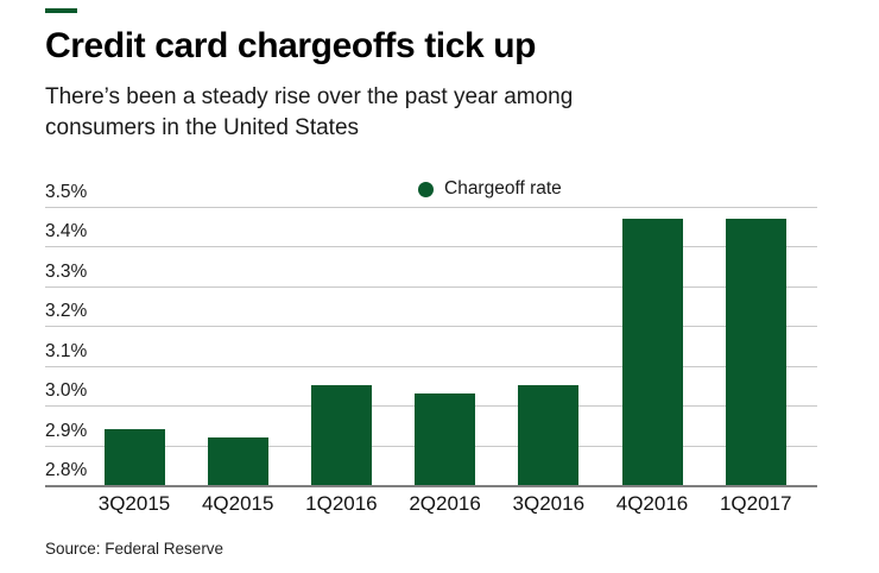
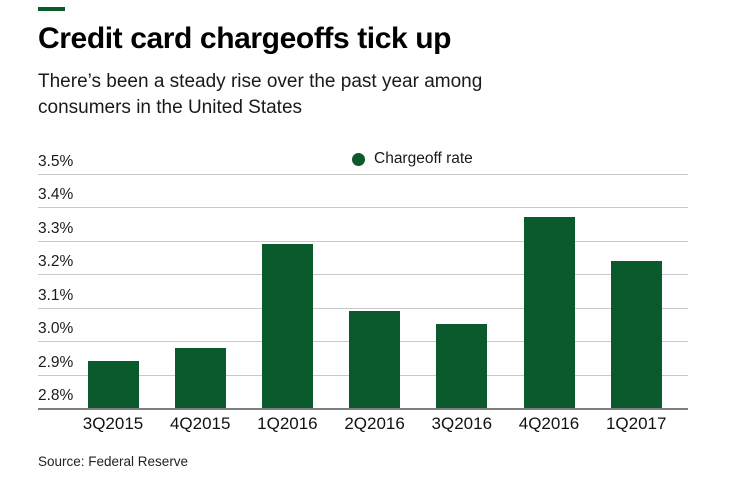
4Q2015: 2.92% -> 2.98%
1Q2016: 3.05% -> 3.29%
2Q2016: 3.03% -> 3.09%
4Q2016: 3.47% -> 3.37%
1Q2017: 3.47% -> 3.24%
